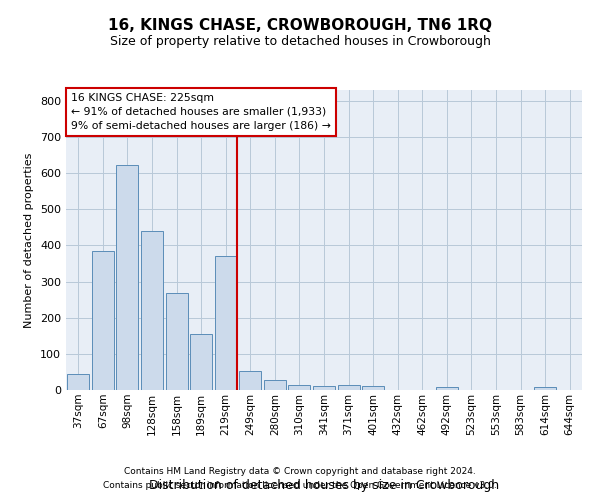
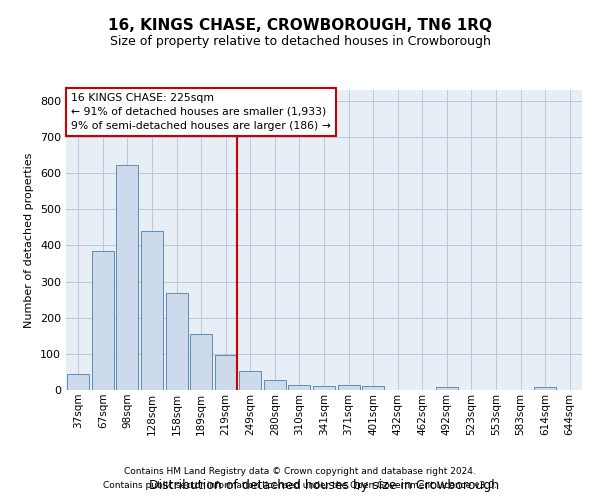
219sqm: 370 -> 97
